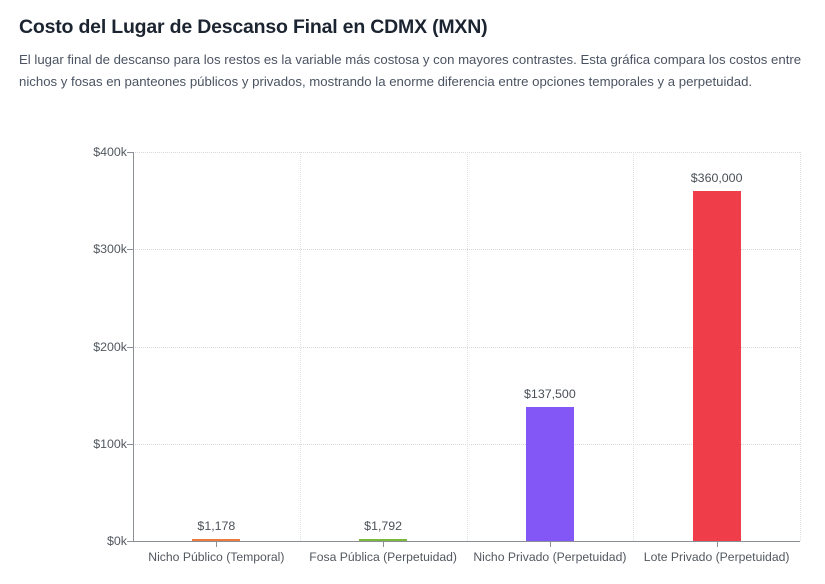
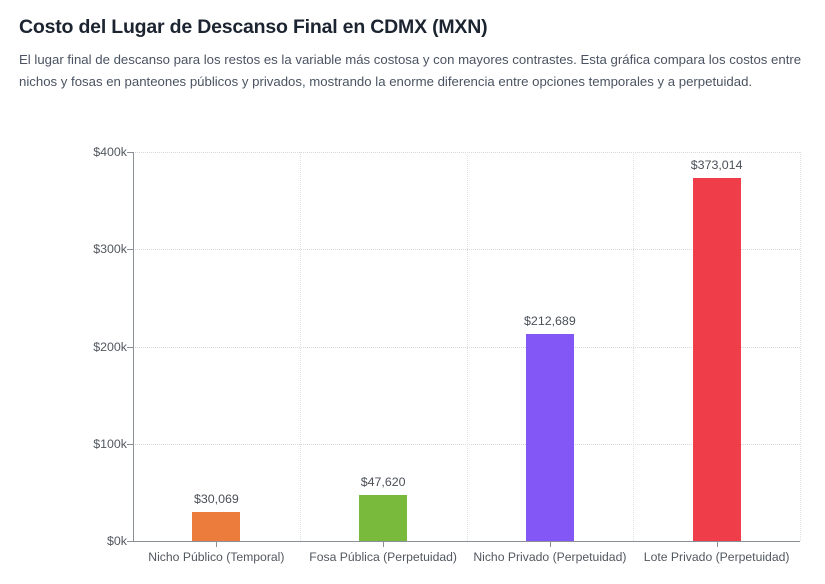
Nicho Público (Temporal): $1,178 -> $30,069
Fosa Pública (Perpetuidad): $1,792 -> $47,620
Nicho Privado (Perpetuidad): $137,500 -> $212,689
Lote Privado (Perpetuidad): $360,000 -> $373,014
